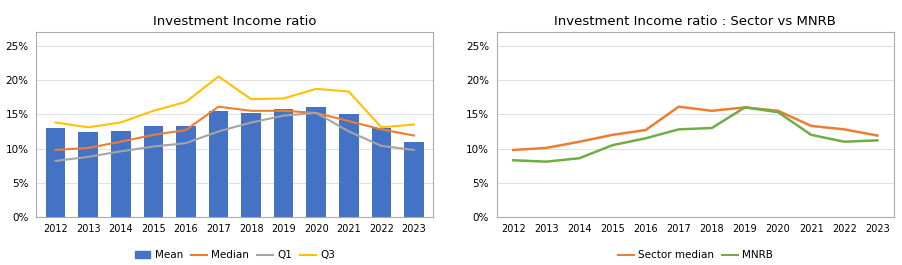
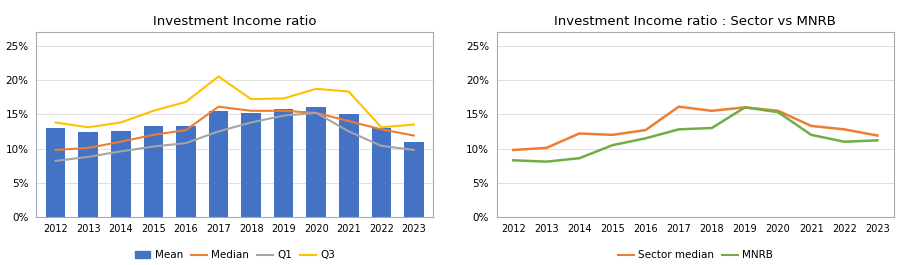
Investment Income ratio : Sector vs MNRB/Sector median/2014: 11.0% -> 12.2%
